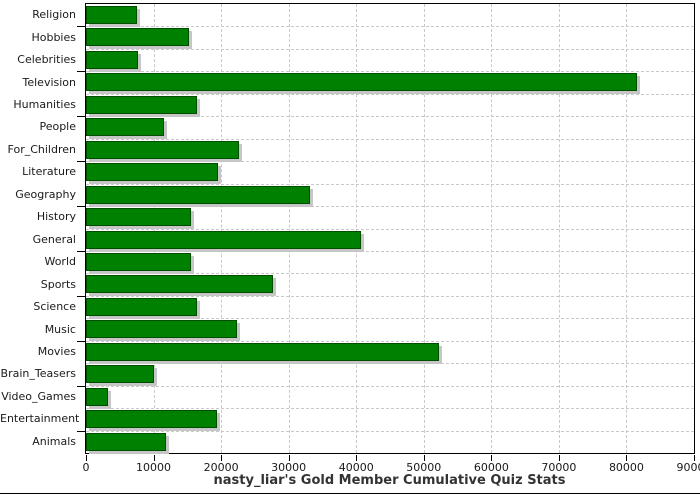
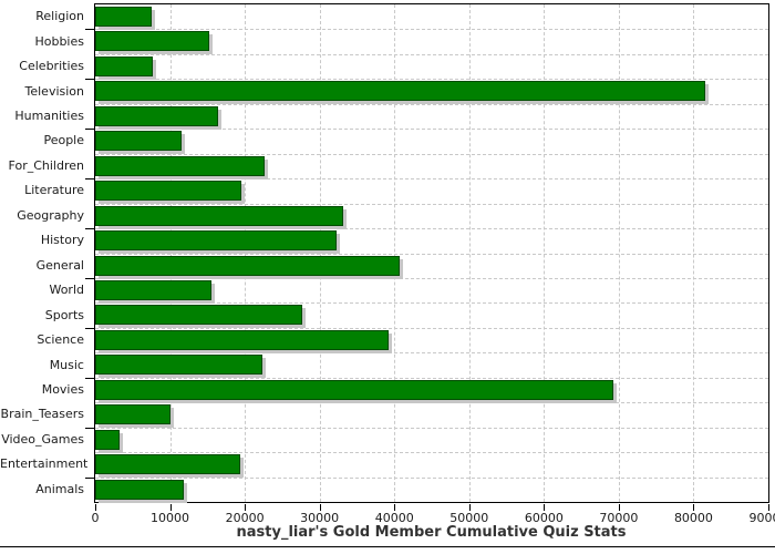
History: 15000 -> 32000
Science: 16000 -> 39000
Movies: 52000 -> 69000
